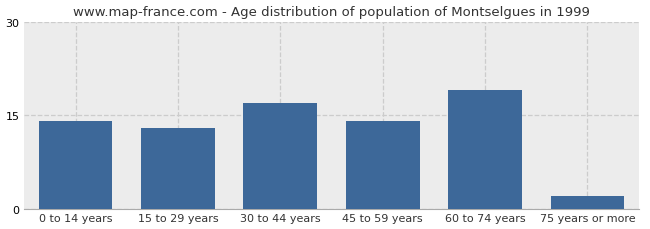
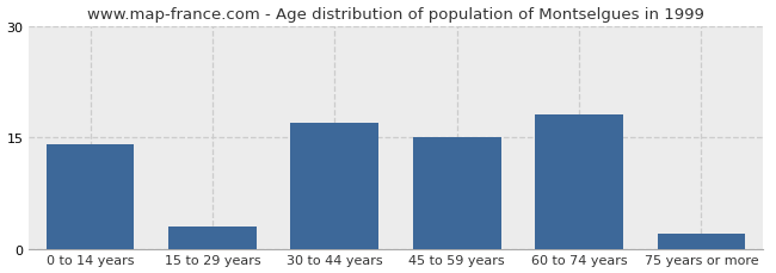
15 to 29 years: 13 -> 3
45 to 59 years: 14 -> 15
60 to 74 years: 19 -> 18
